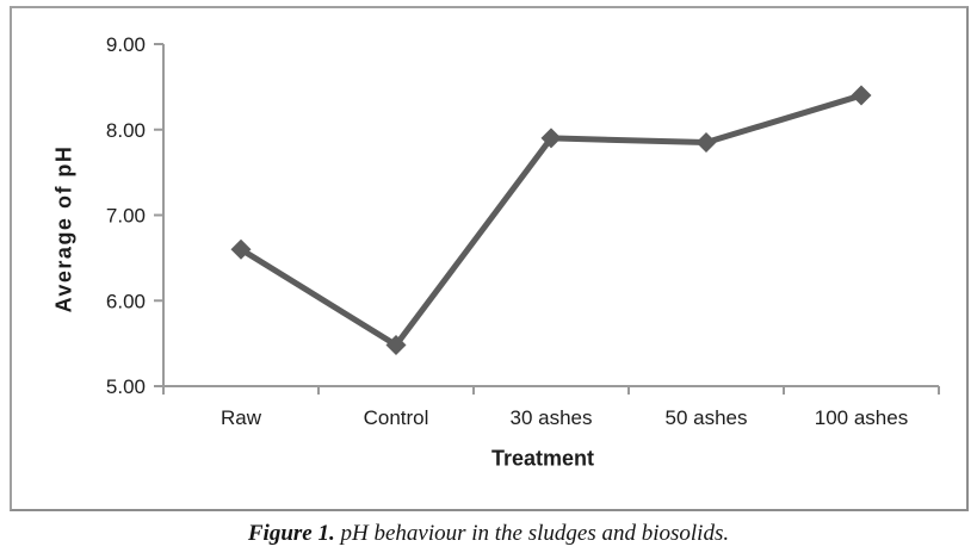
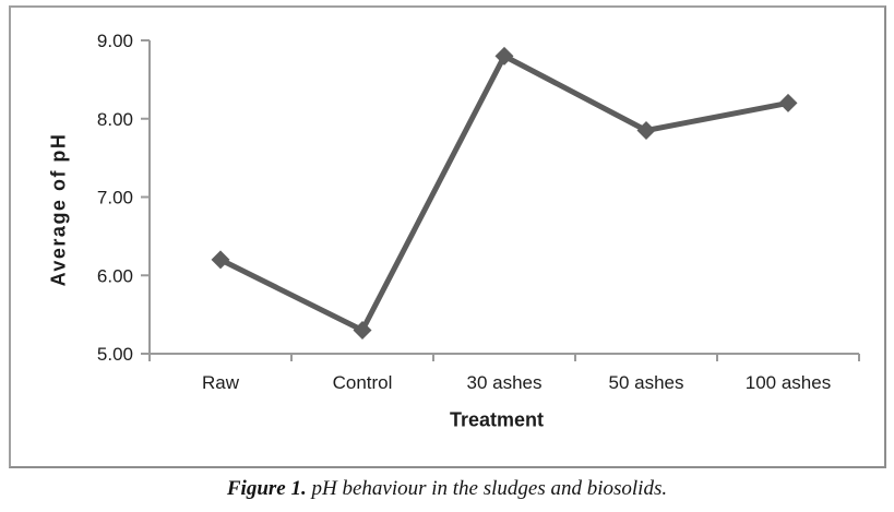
Raw: 6.6 -> 6.2
Control: 5.5 -> 5.3
30 ashes: 7.9 -> 8.8
100 ashes: 8.4 -> 8.2
